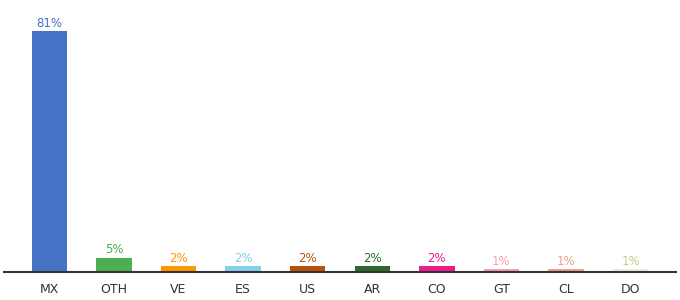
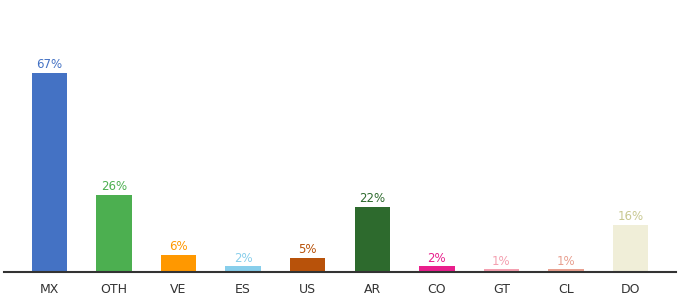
MX: 81% -> 67%
OTH: 5% -> 26%
VE: 2% -> 6%
US: 2% -> 5%
AR: 2% -> 22%
DO: 1% -> 16%
